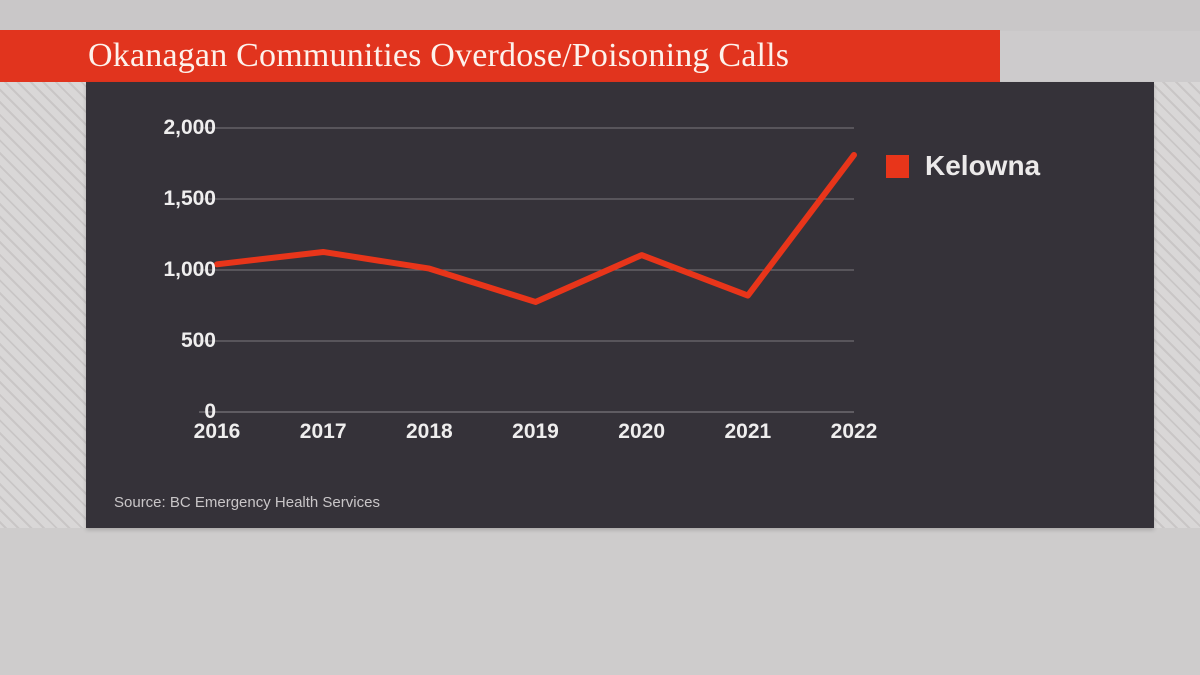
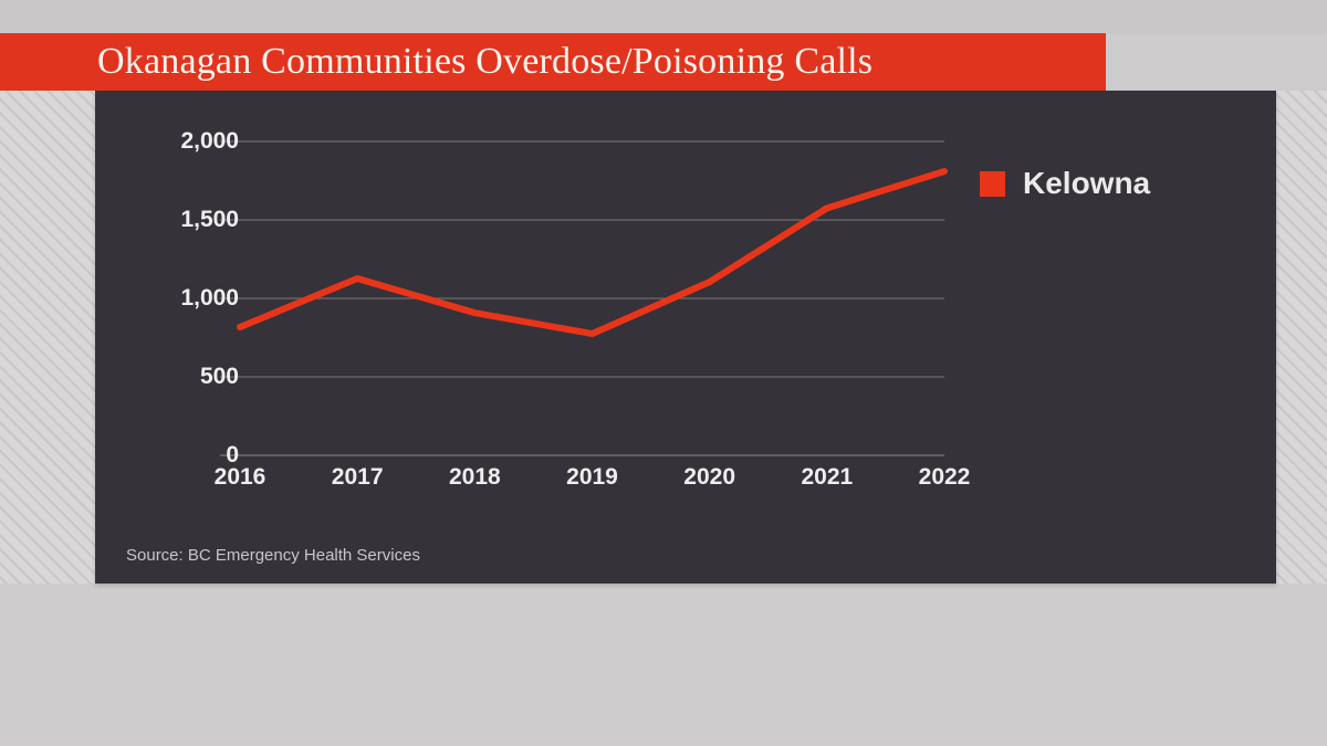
2016: 1040 -> 820
2018: 1010 -> 910
2021: 820 -> 1580
